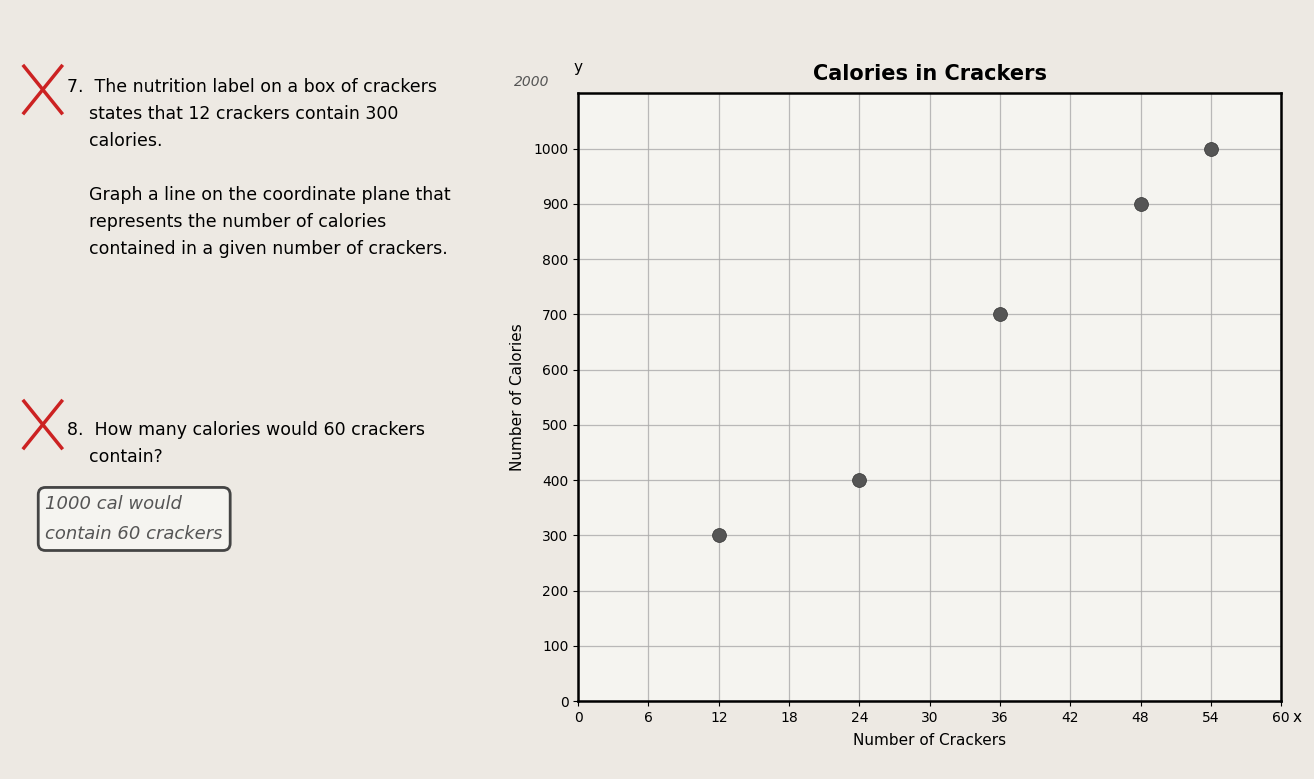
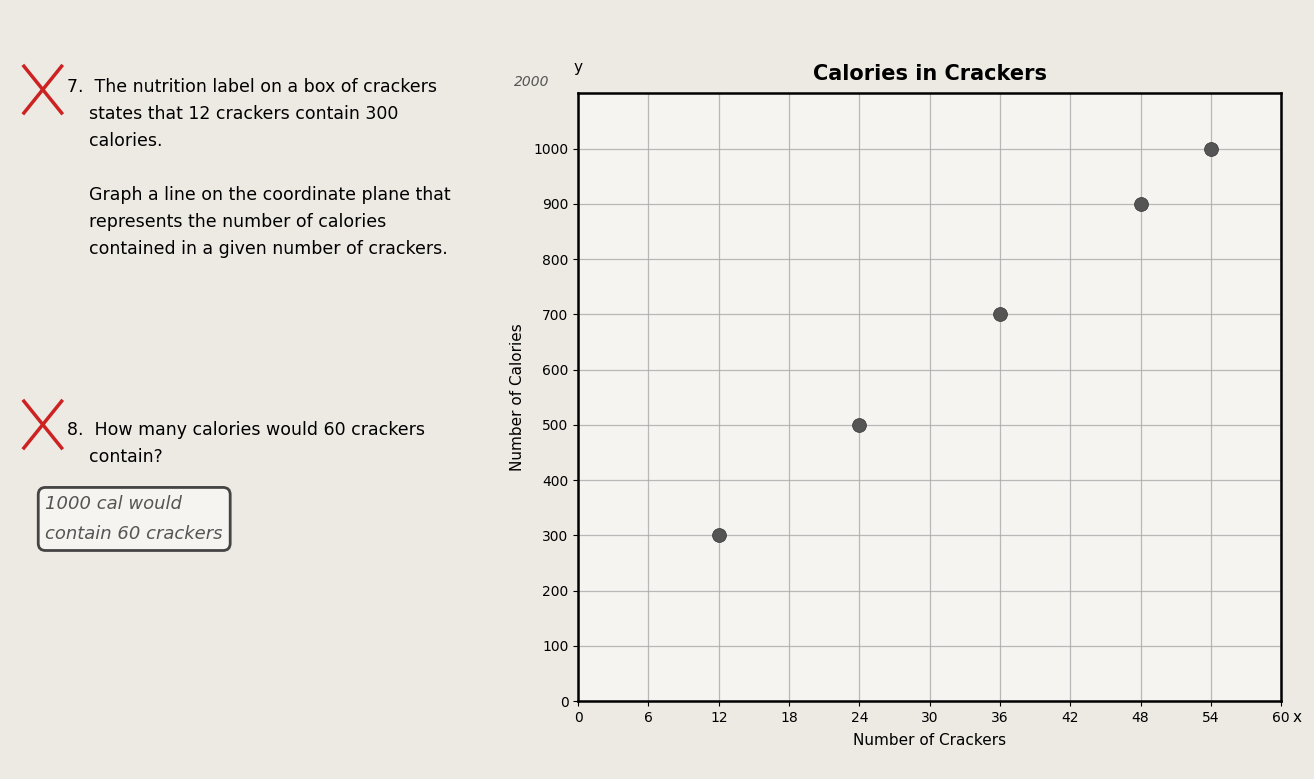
24: 400 -> 500
